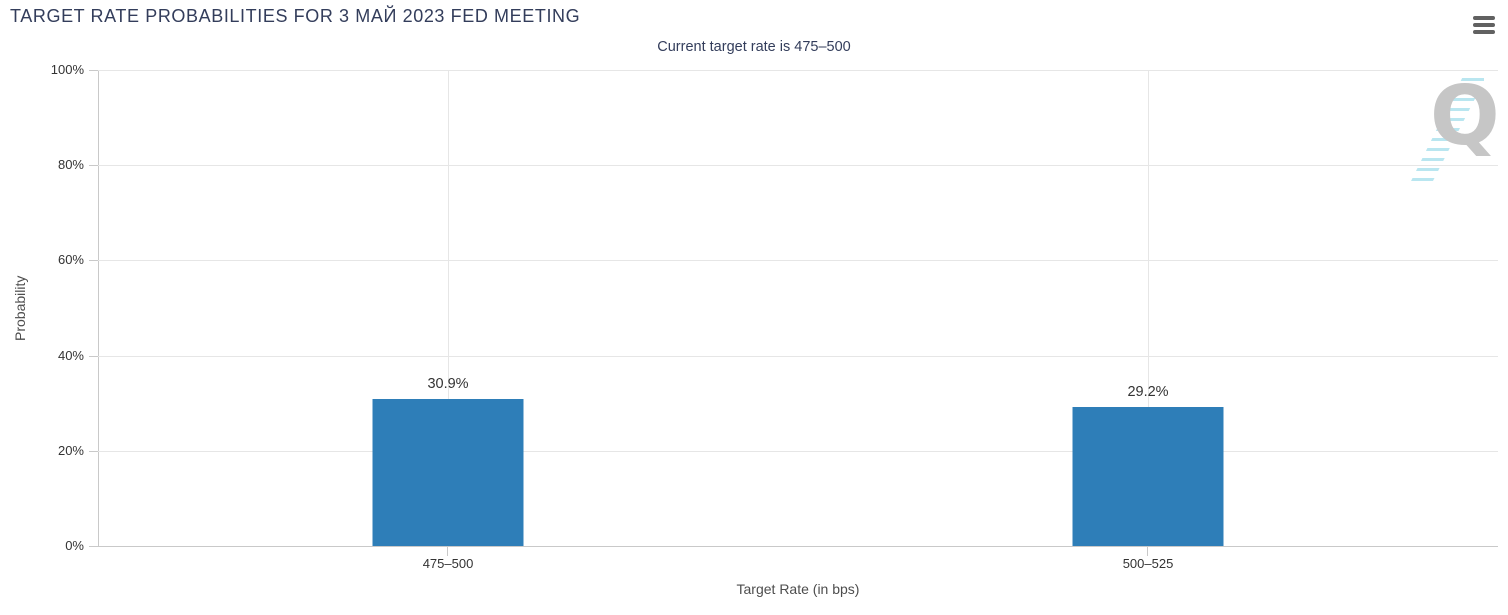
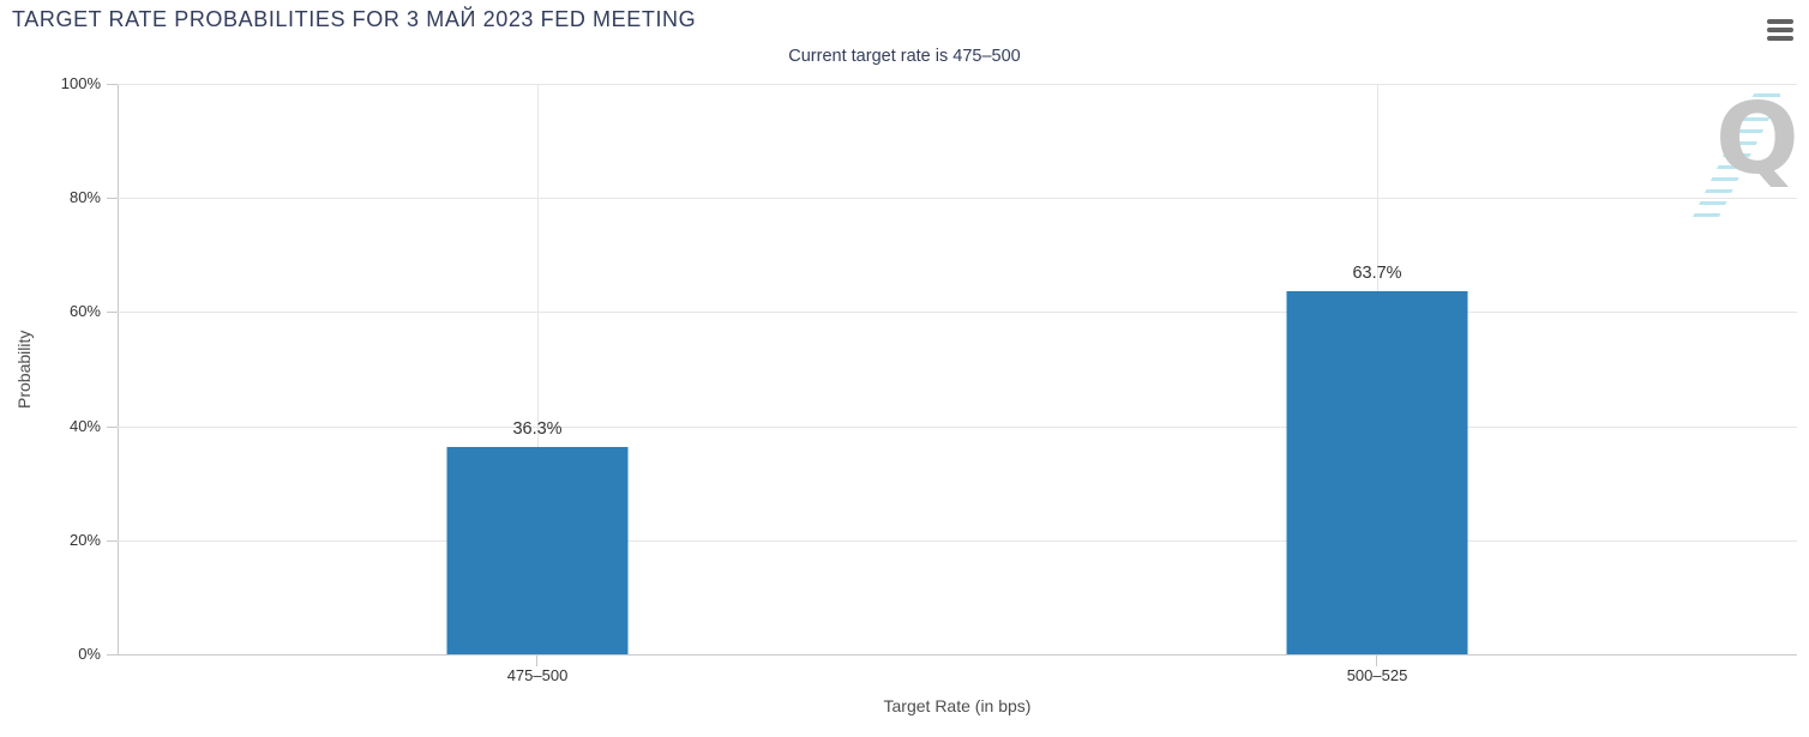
475–500: 30.9% -> 36.3%
500–525: 29.2% -> 63.7%
